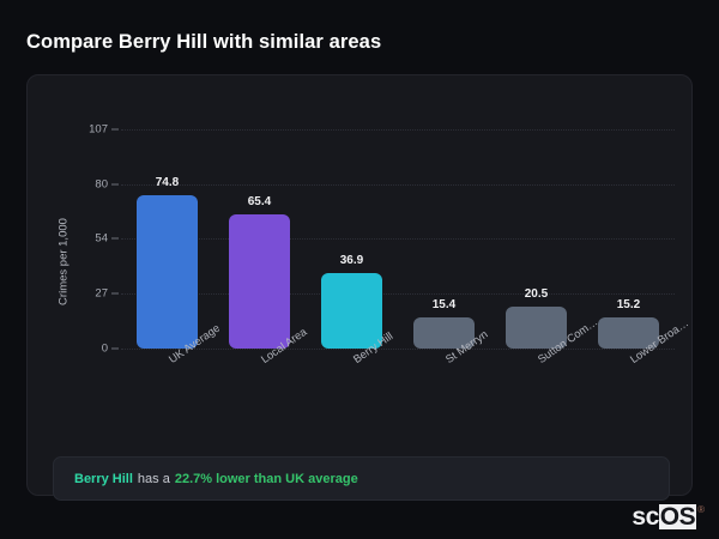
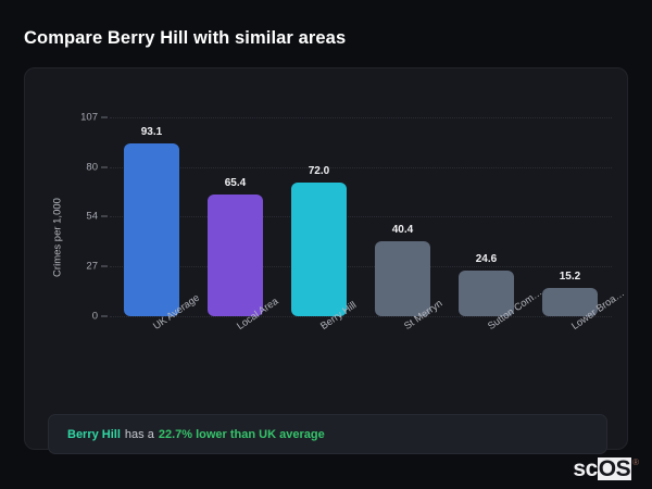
UK Average: 74.8 -> 93.1
Berry Hill: 36.9 -> 72.0
St Merryn: 15.4 -> 40.4
Sutton Com…: 20.5 -> 24.6
